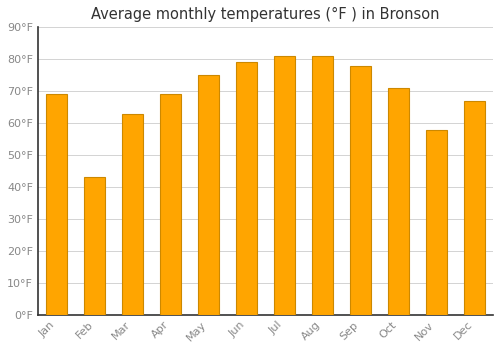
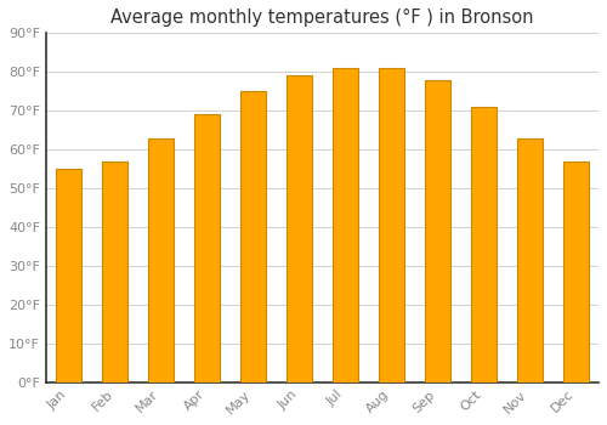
Jan: 69°F -> 55°F
Feb: 43°F -> 57°F
Nov: 58°F -> 63°F
Dec: 67°F -> 57°F
